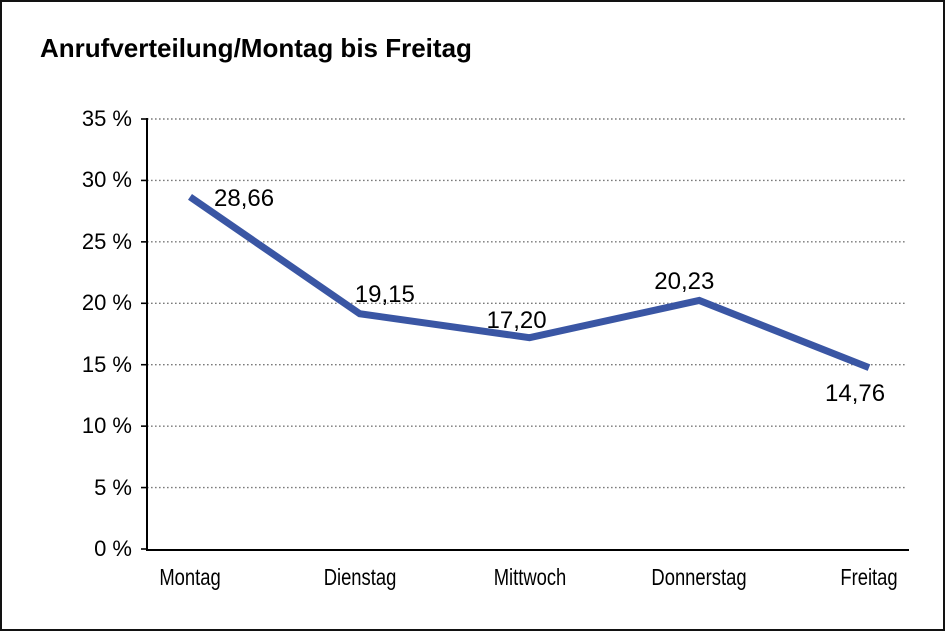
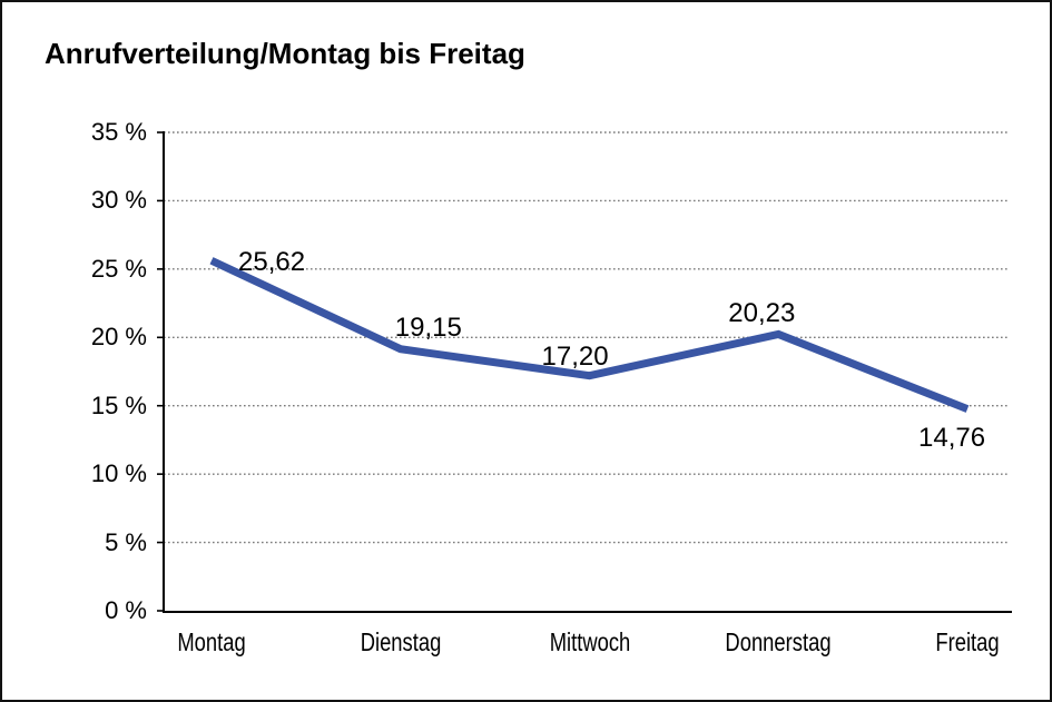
Montag: 28,66 -> 25,62
